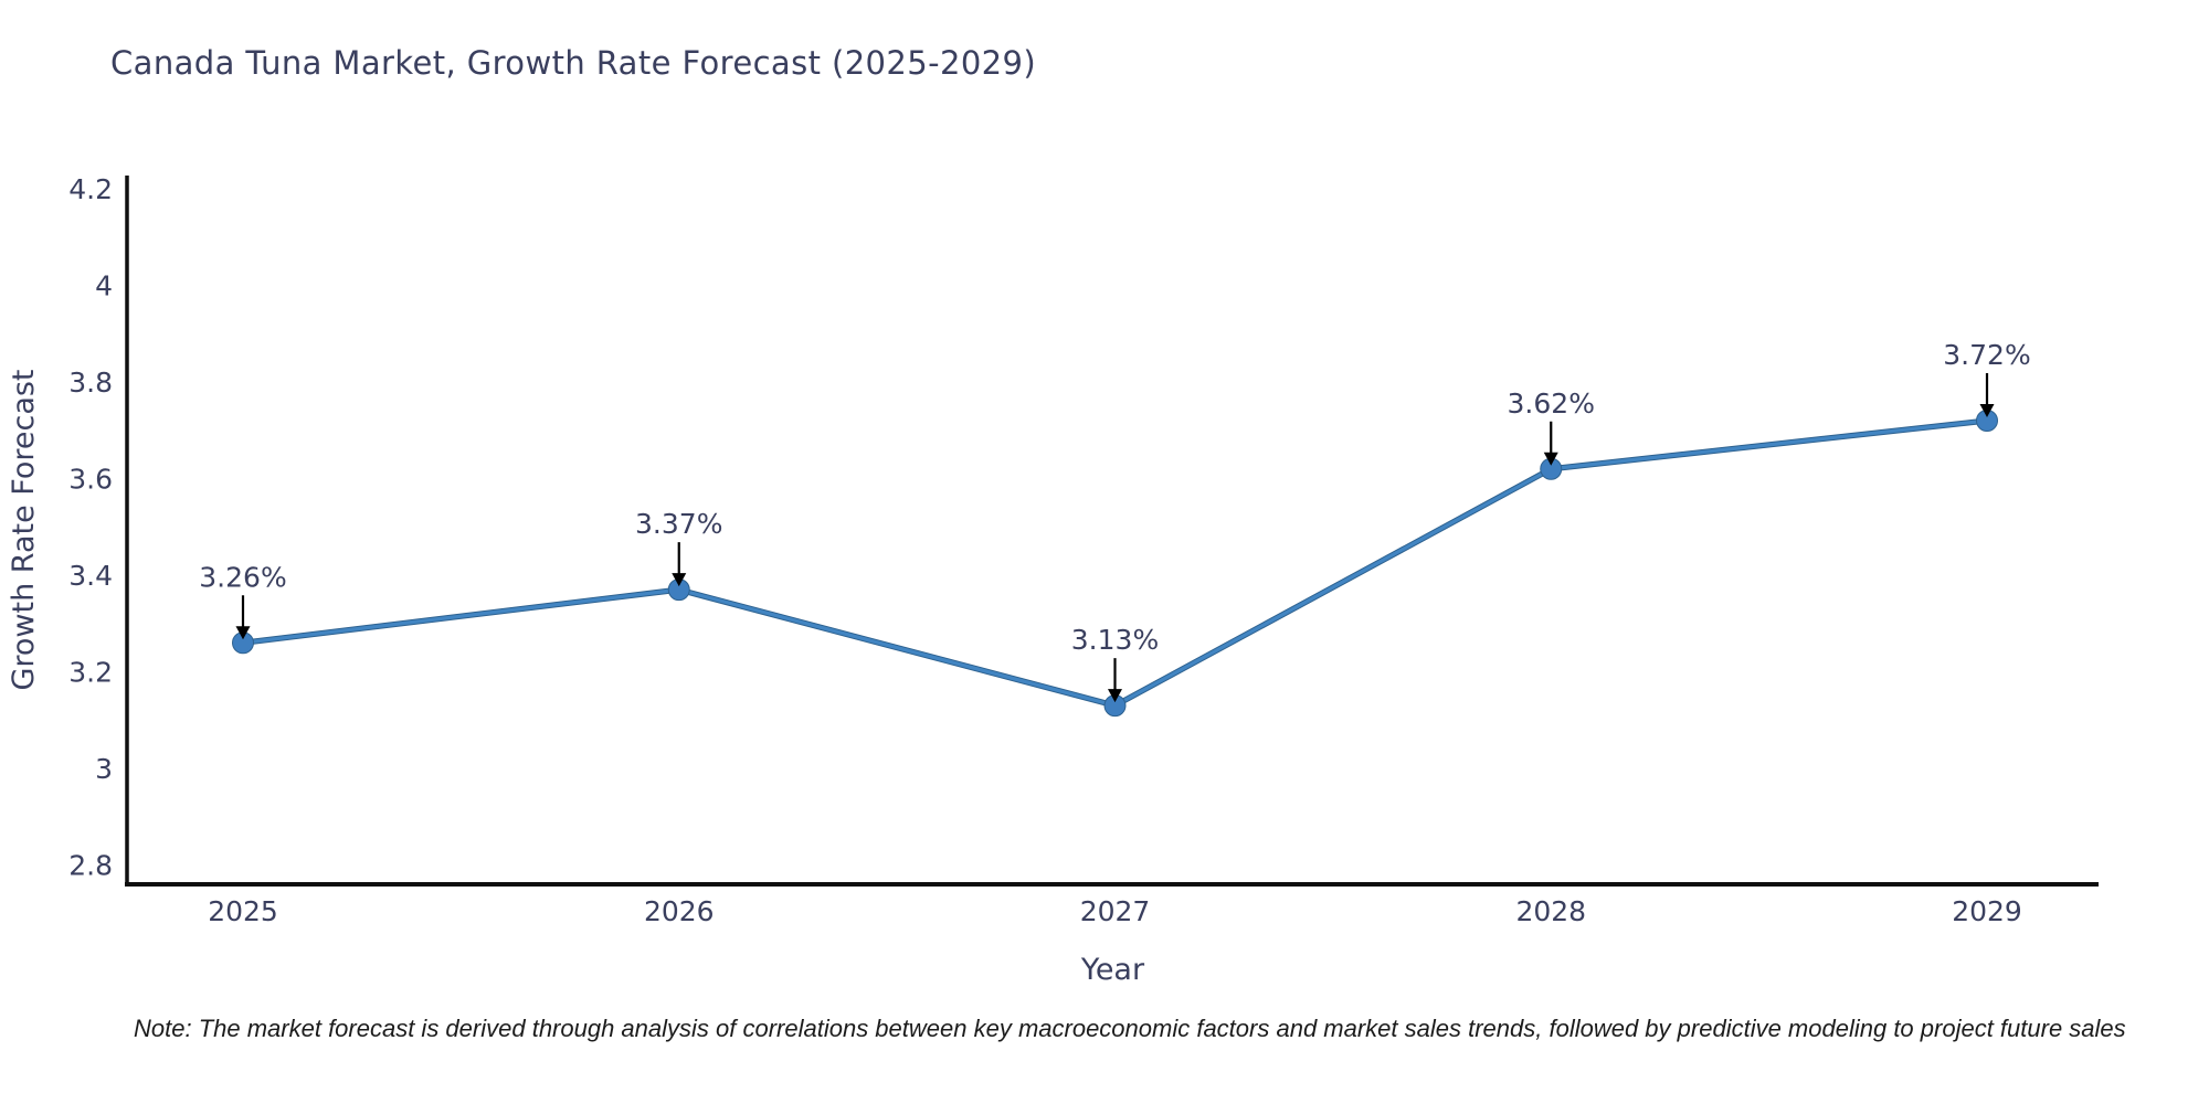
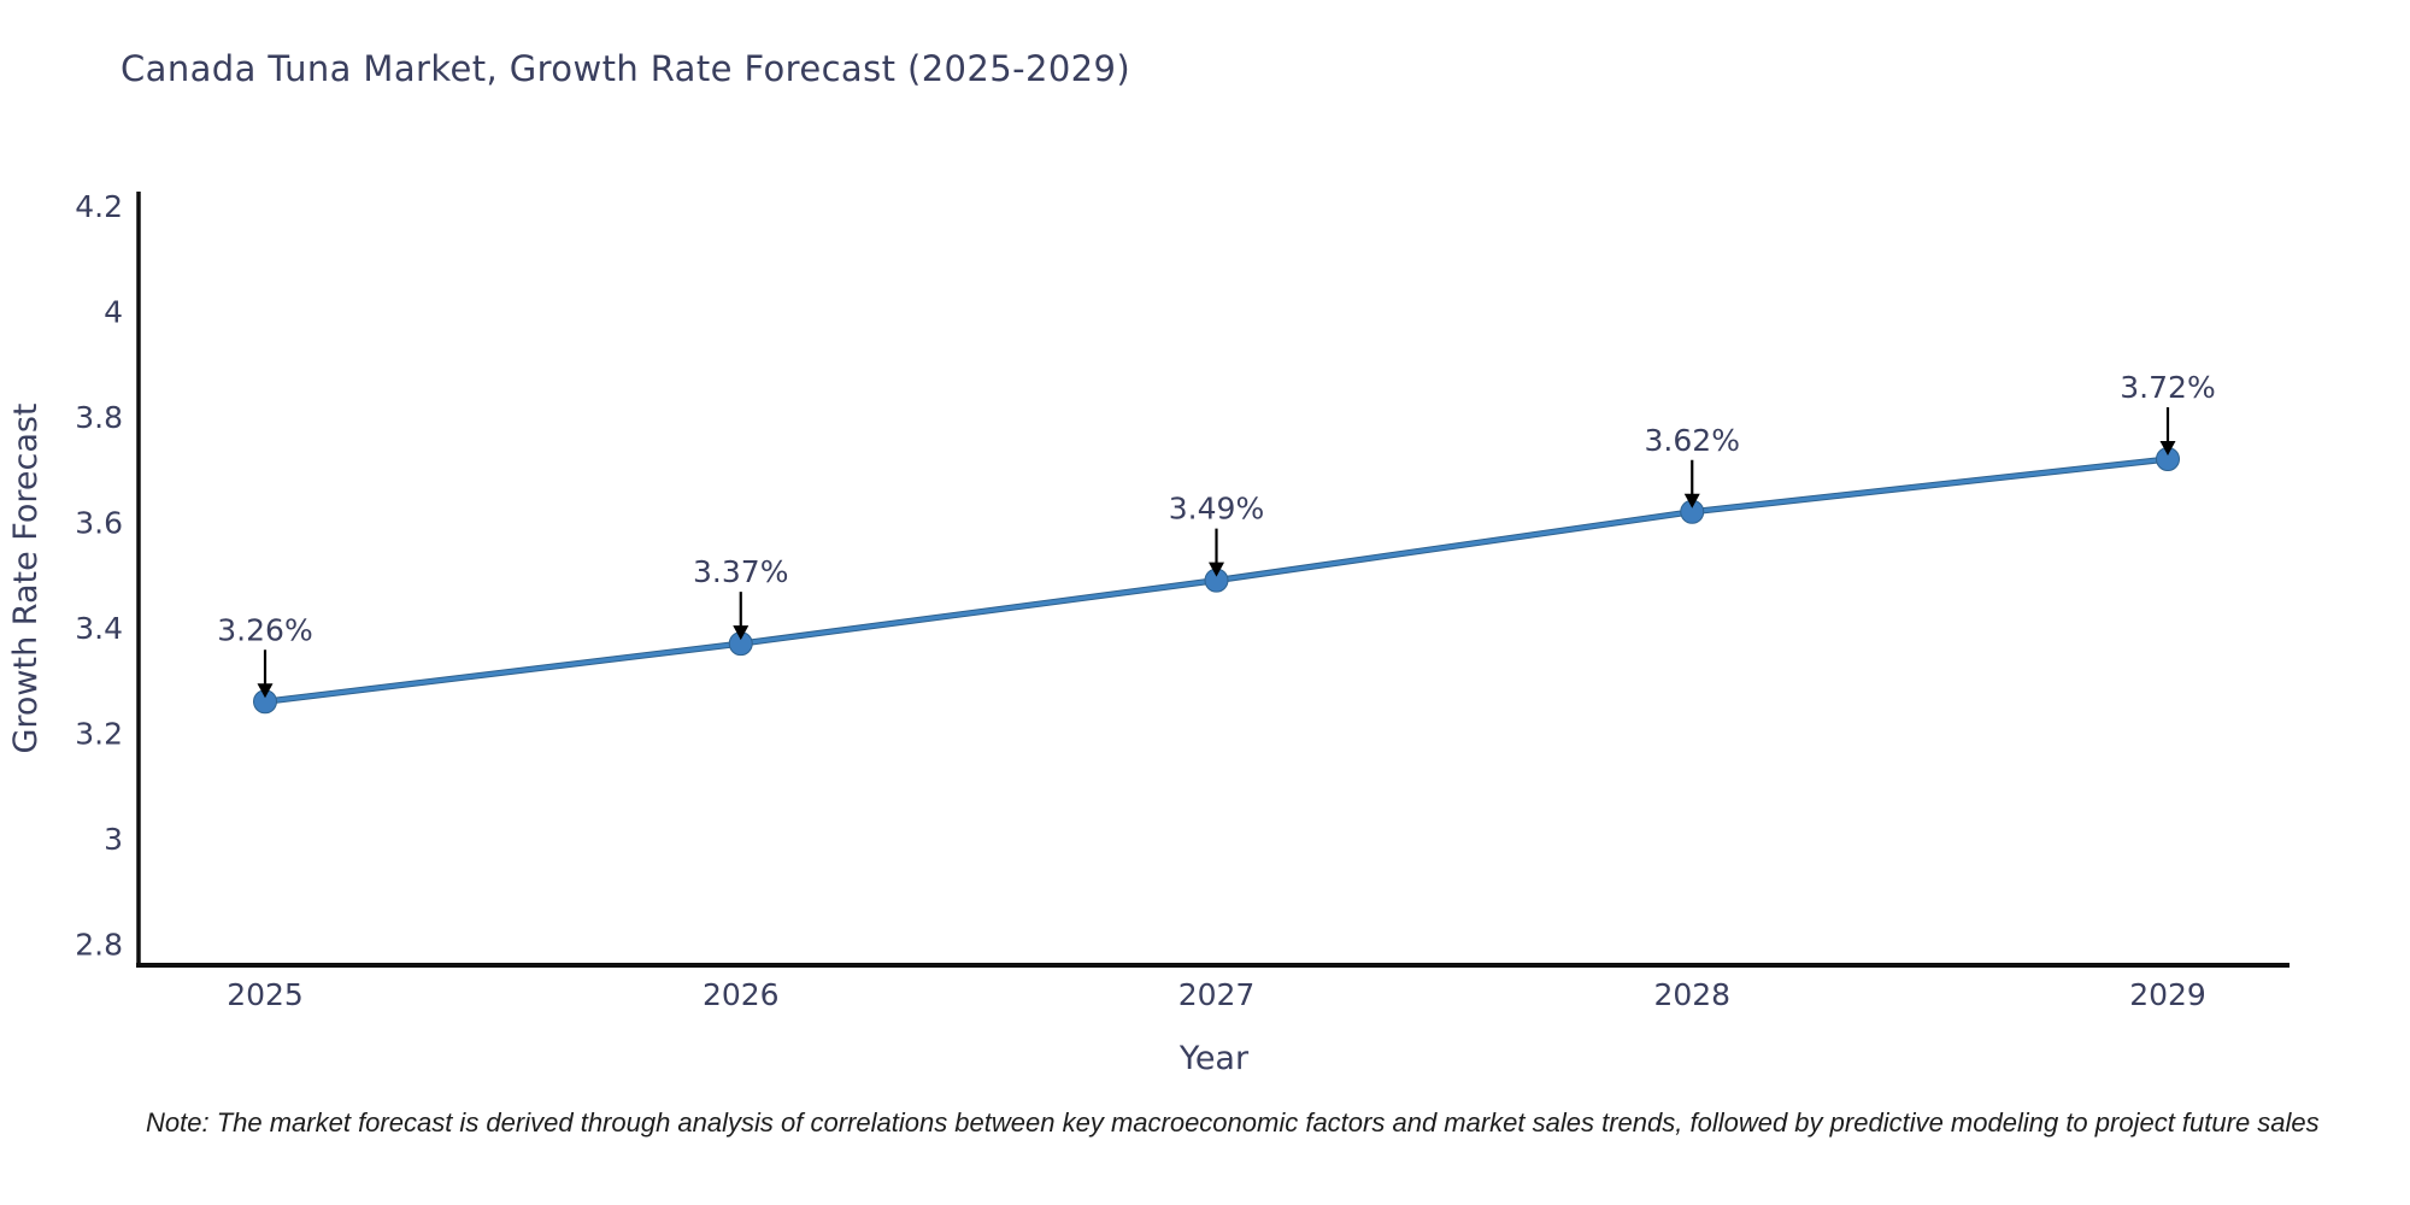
2027: 3.13% -> 3.49%
